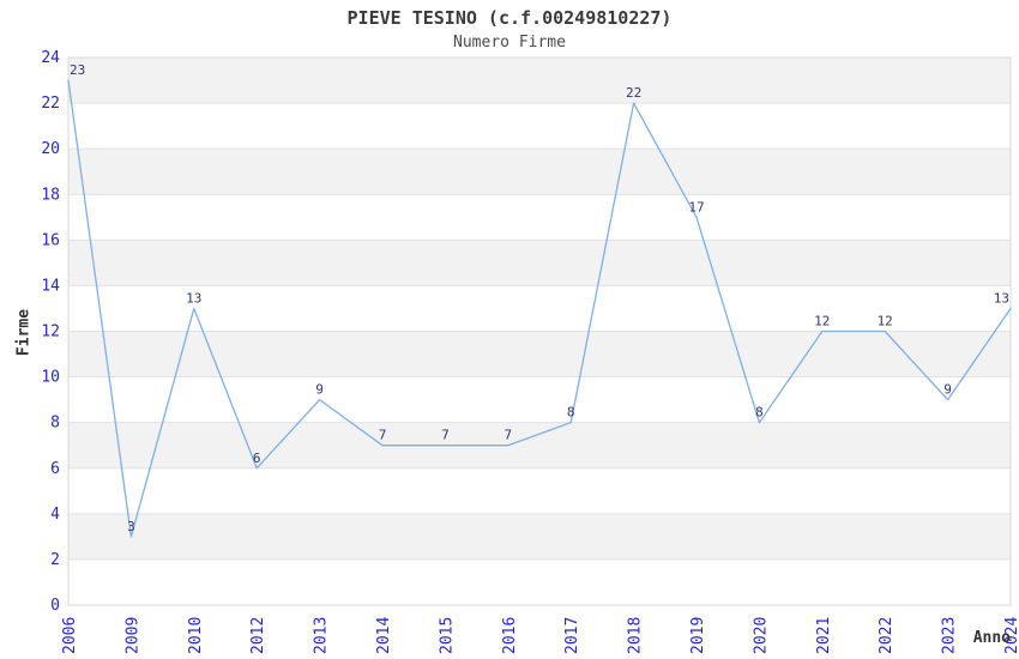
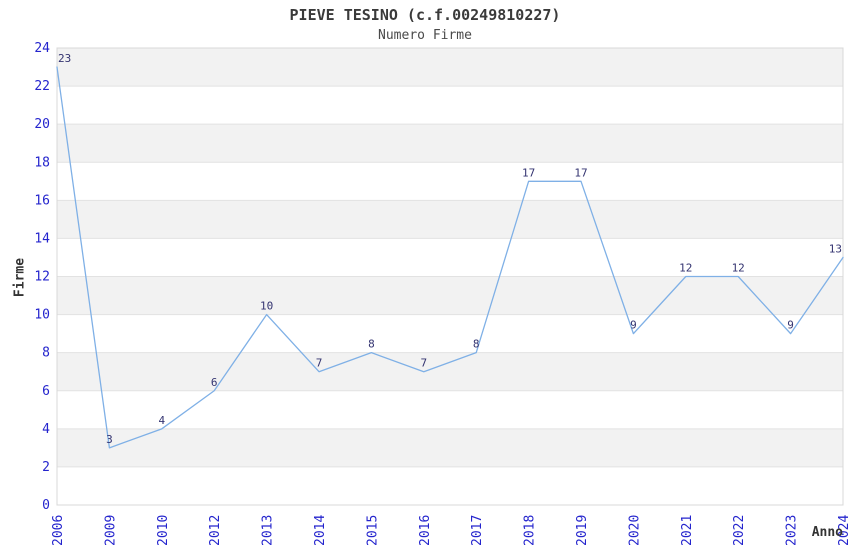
2010: 13 -> 4
2013: 9 -> 10
2015: 7 -> 8
2018: 22 -> 17
2020: 8 -> 9
